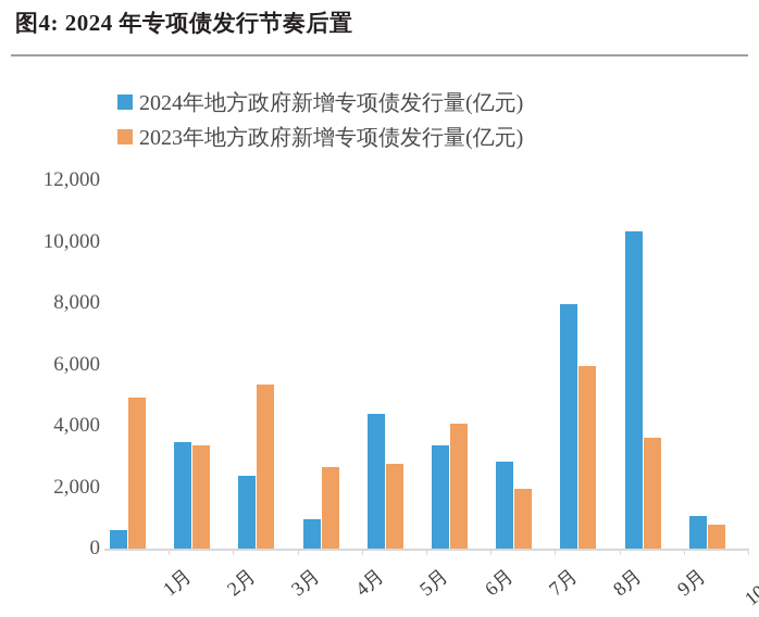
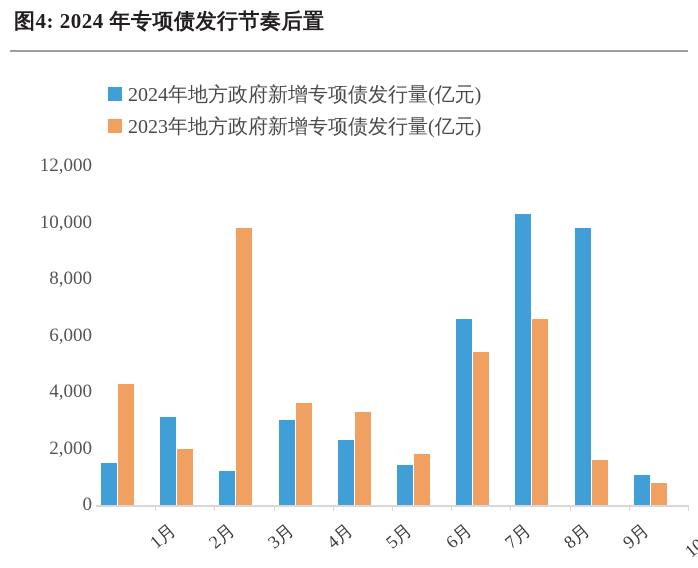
2024年地方政府新增专项债发行量(亿元)/1月: 600 -> 1500
2023年地方政府新增专项债发行量(亿元)/1月: 4900 -> 4300
2024年地方政府新增专项债发行量(亿元)/2月: 3500 -> 3100
2023年地方政府新增专项债发行量(亿元)/2月: 3400 -> 2000
2024年地方政府新增专项债发行量(亿元)/3月: 2400 -> 1200
2023年地方政府新增专项债发行量(亿元)/3月: 5300 -> 9800
2024年地方政府新增专项债发行量(亿元)/4月: 1000 -> 3000
2023年地方政府新增专项债发行量(亿元)/4月: 2600 -> 3600
2024年地方政府新增专项债发行量(亿元)/5月: 4400 -> 2300
2023年地方政府新增专项债发行量(亿元)/5月: 2800 -> 3300
2024年地方政府新增专项债发行量(亿元)/6月: 3400 -> 1400
2023年地方政府新增专项债发行量(亿元)/6月: 4100 -> 1800
2024年地方政府新增专项债发行量(亿元)/7月: 2800 -> 6600
2023年地方政府新增专项债发行量(亿元)/7月: 2000 -> 5400
2024年地方政府新增专项债发行量(亿元)/8月: 8000 -> 10300
2023年地方政府新增专项债发行量(亿元)/8月: 6000 -> 6600
2024年地方政府新增专项债发行量(亿元)/9月: 10300 -> 9800
2023年地方政府新增专项债发行量(亿元)/9月: 3600 -> 1600
